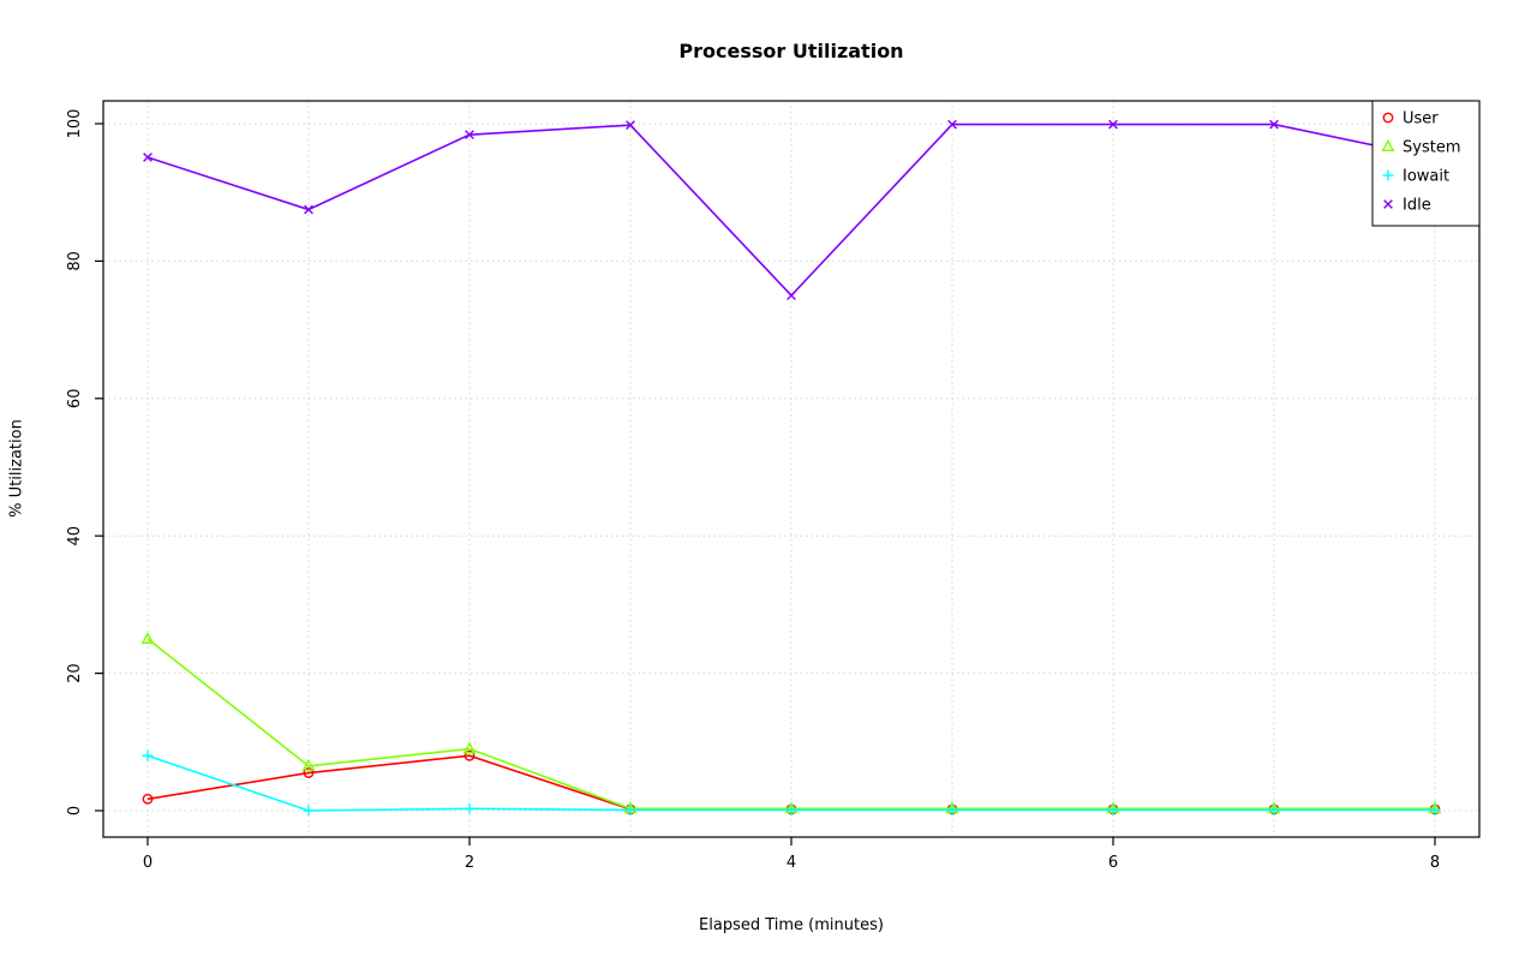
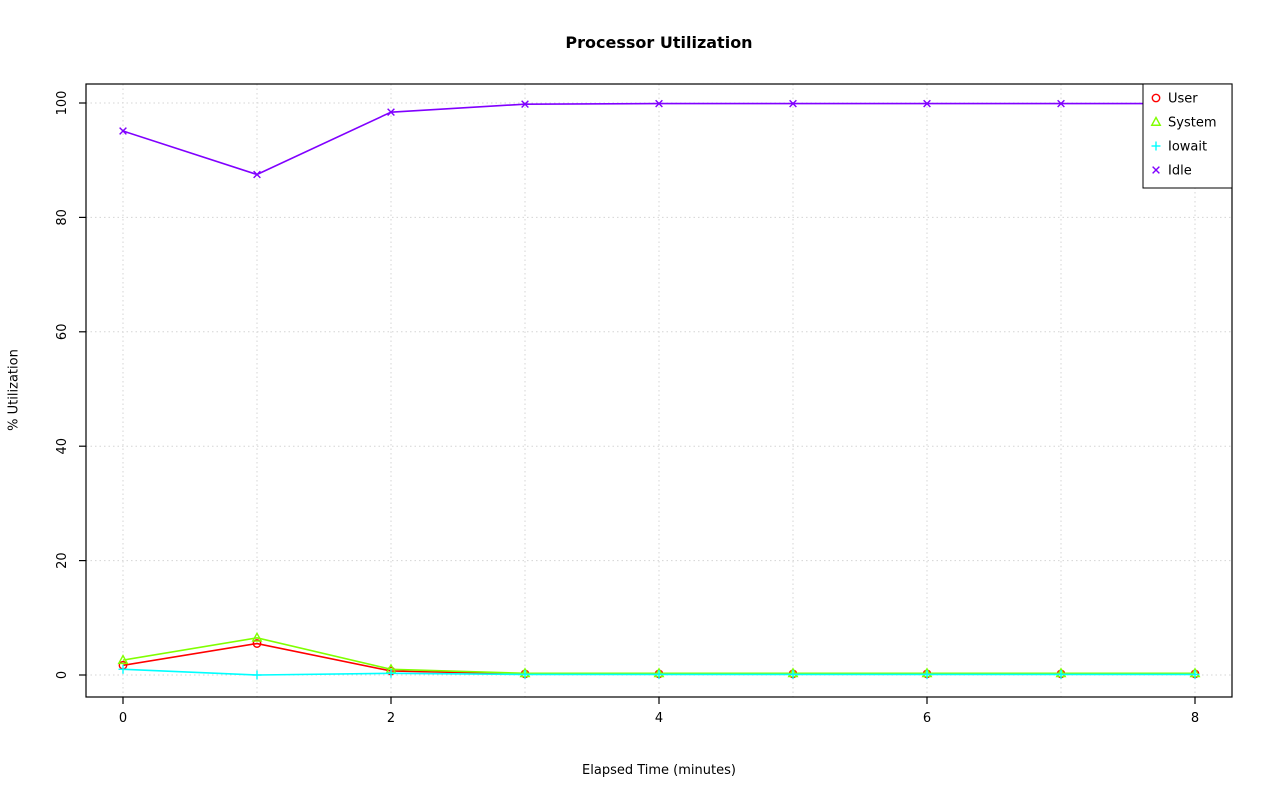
System/0: 25 -> 3
Iowait/0: 8 -> 1
User/2: 8 -> 1
System/2: 9 -> 1
Idle/4: 75 -> 100
Idle/8: 95 -> 100
